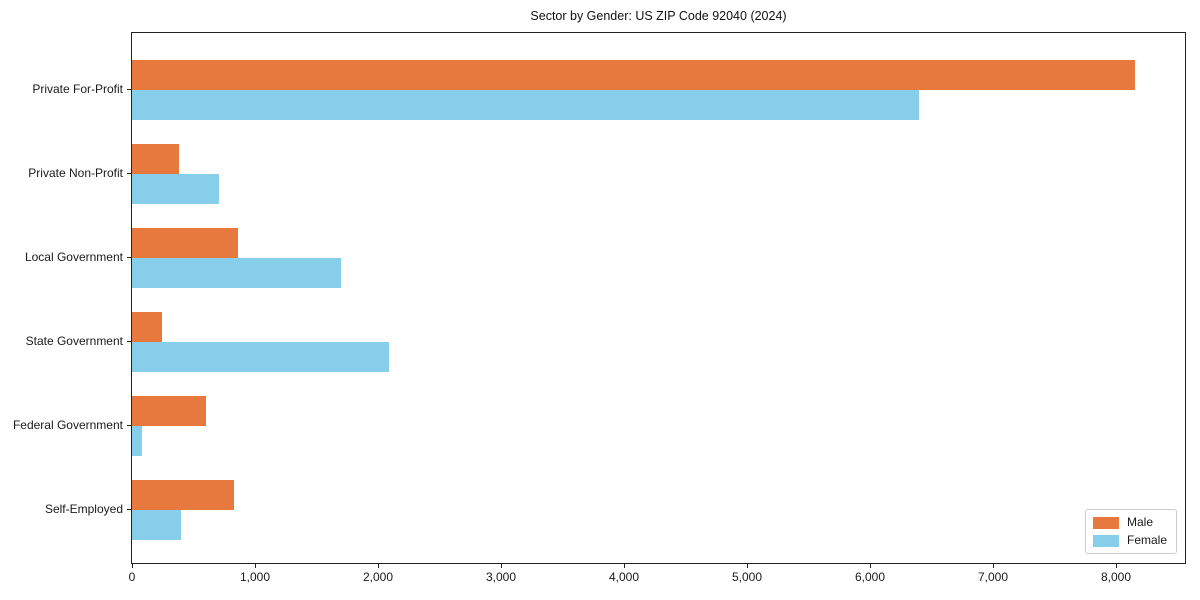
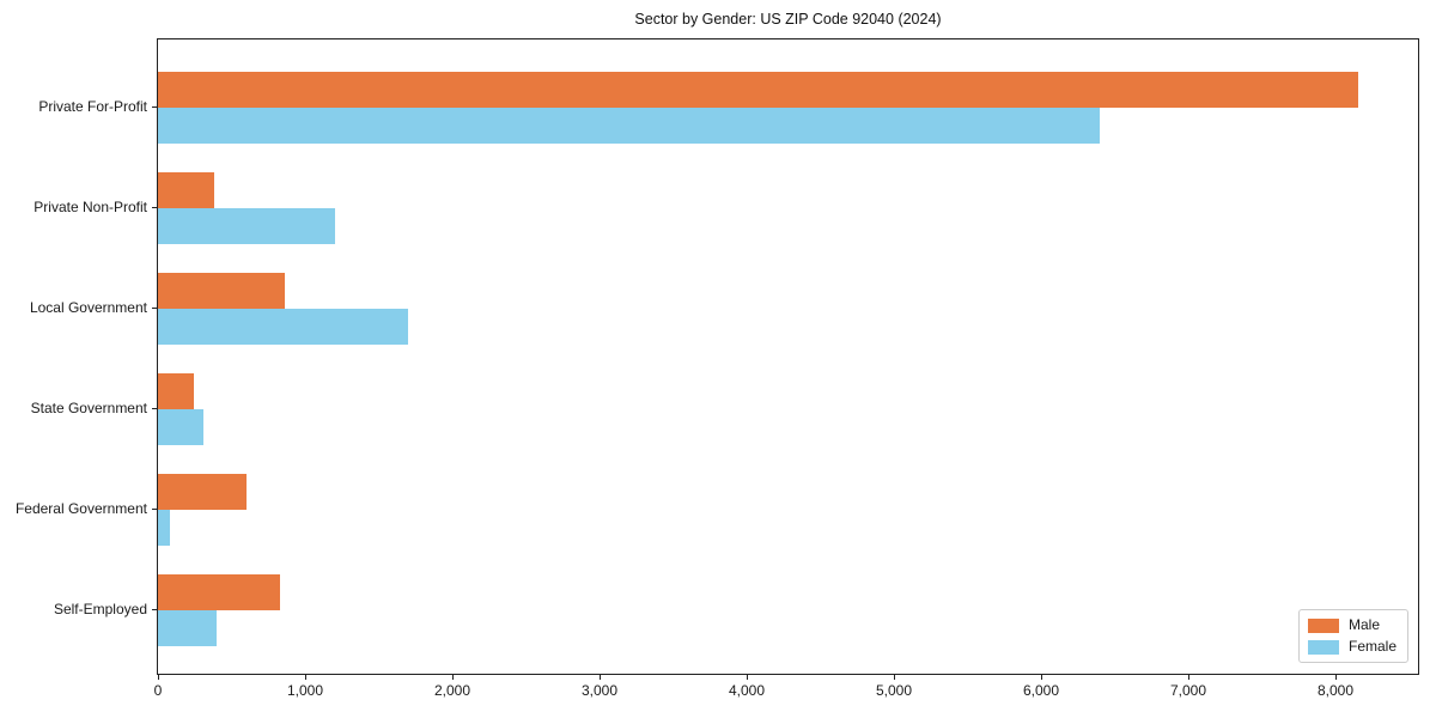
Female/Private Non-Profit: 710 -> 1200
Female/State Government: 2090 -> 310
